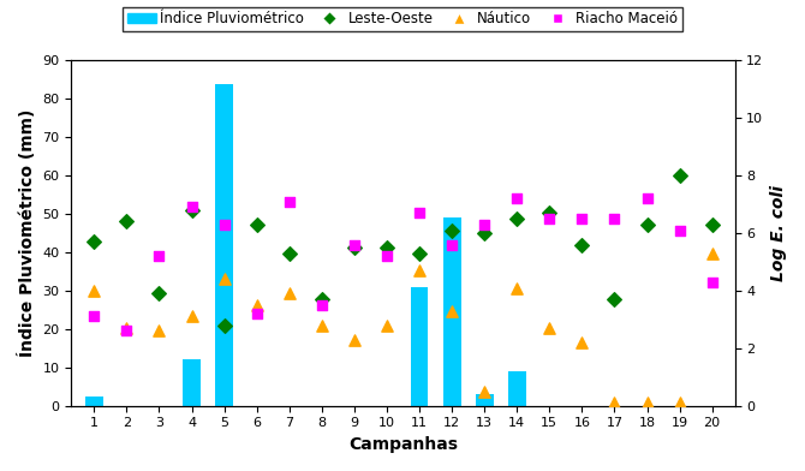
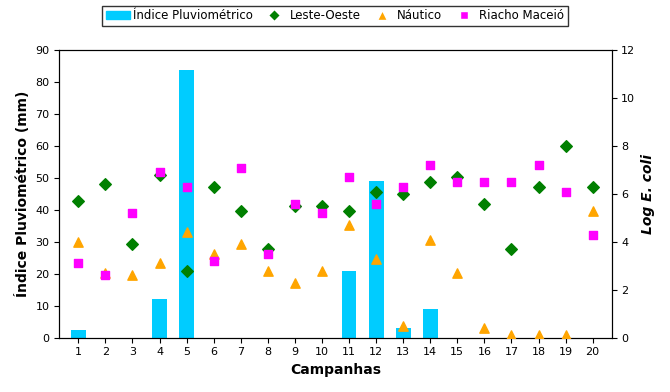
Índice Pluviométrico/11: 31.0 -> 21.0
Náutico/16: 2.2 -> 0.4
